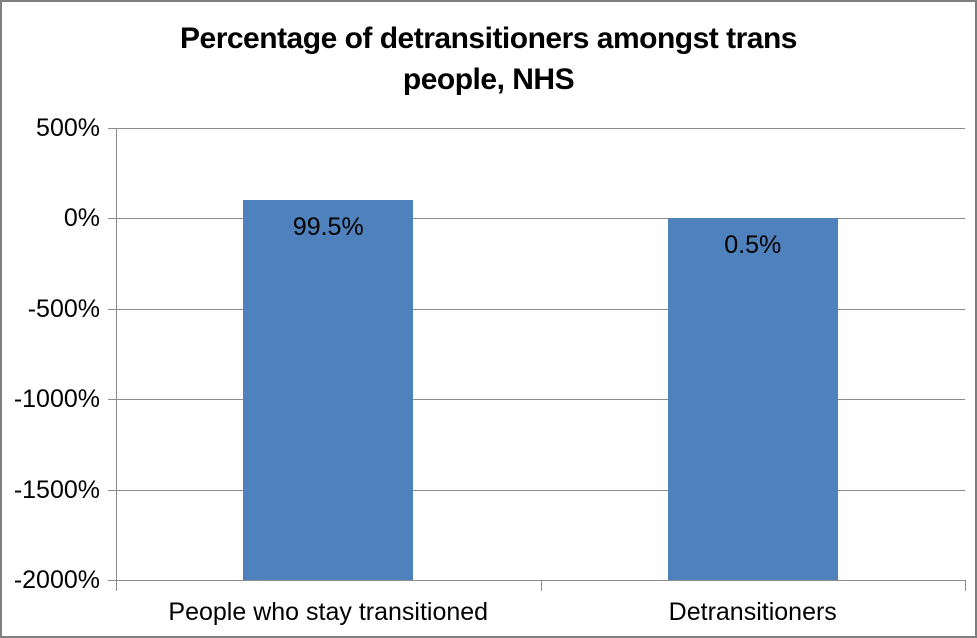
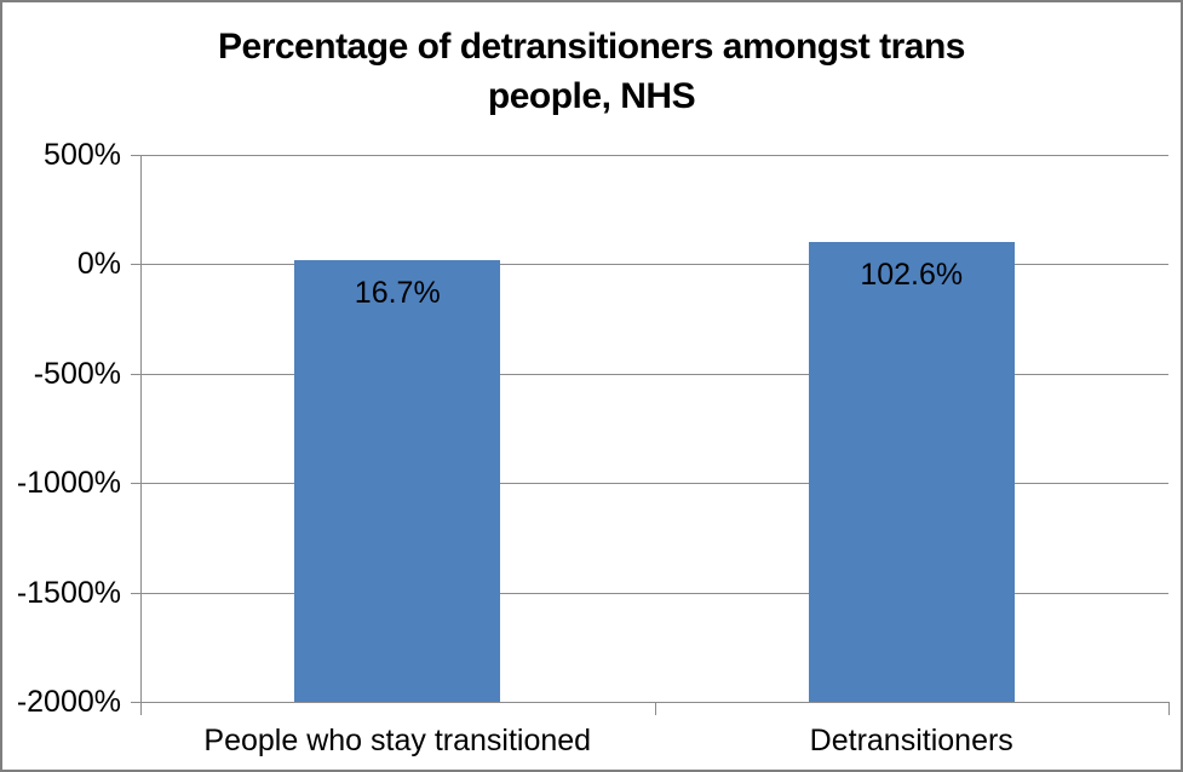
People who stay transitioned: 99.5% -> 16.7%
Detransitioners: 0.5% -> 102.6%
